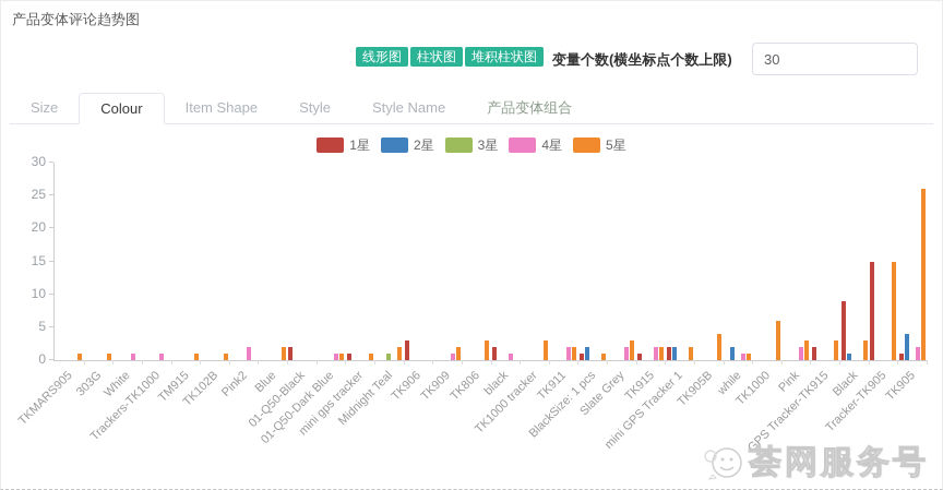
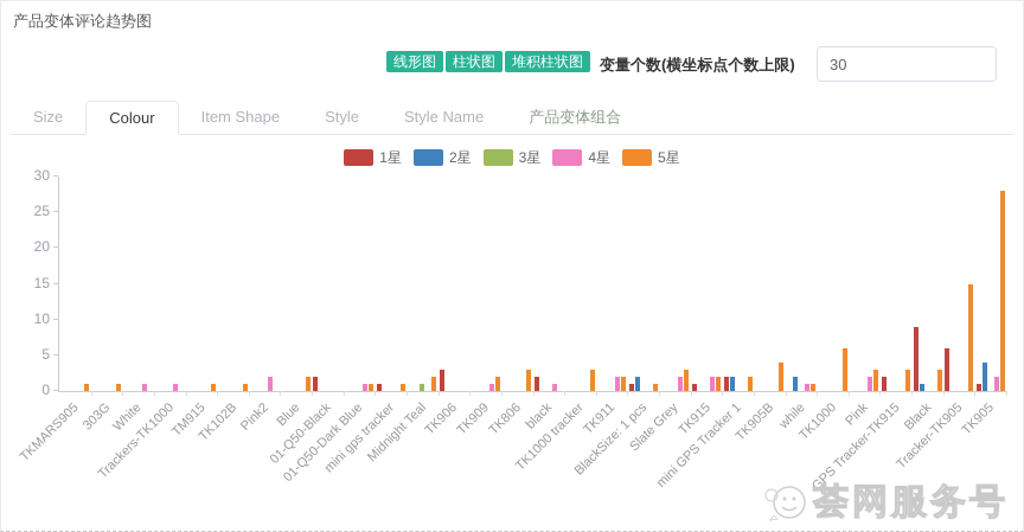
1星/Tracker-TK905: 15 -> 6
5星/TK905: 26 -> 28
